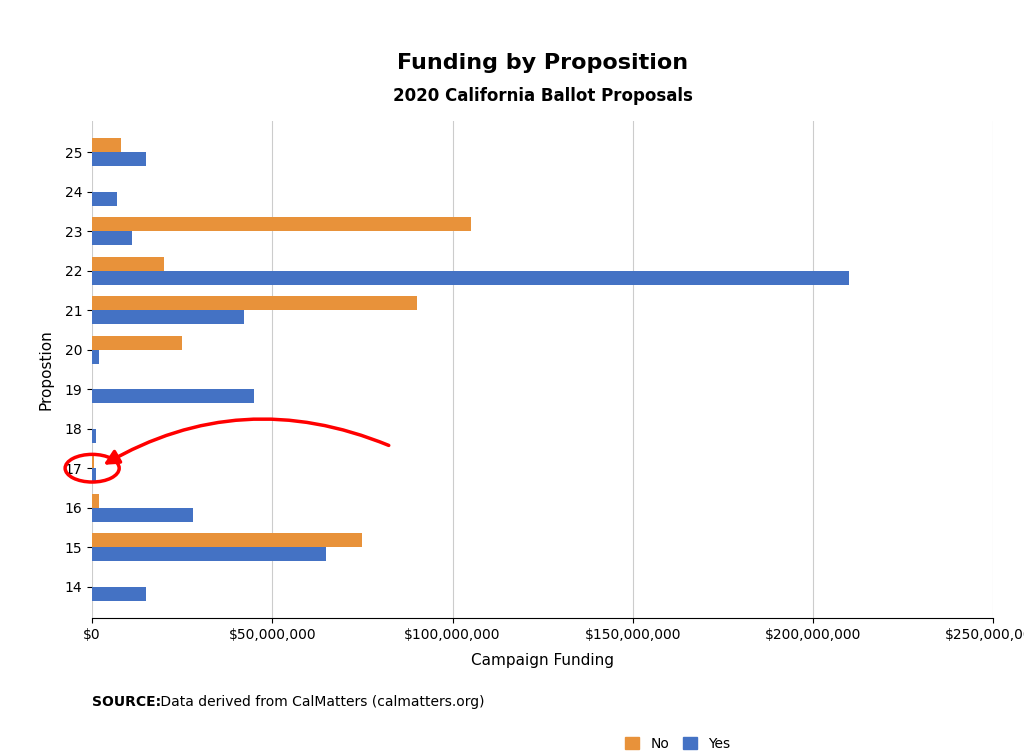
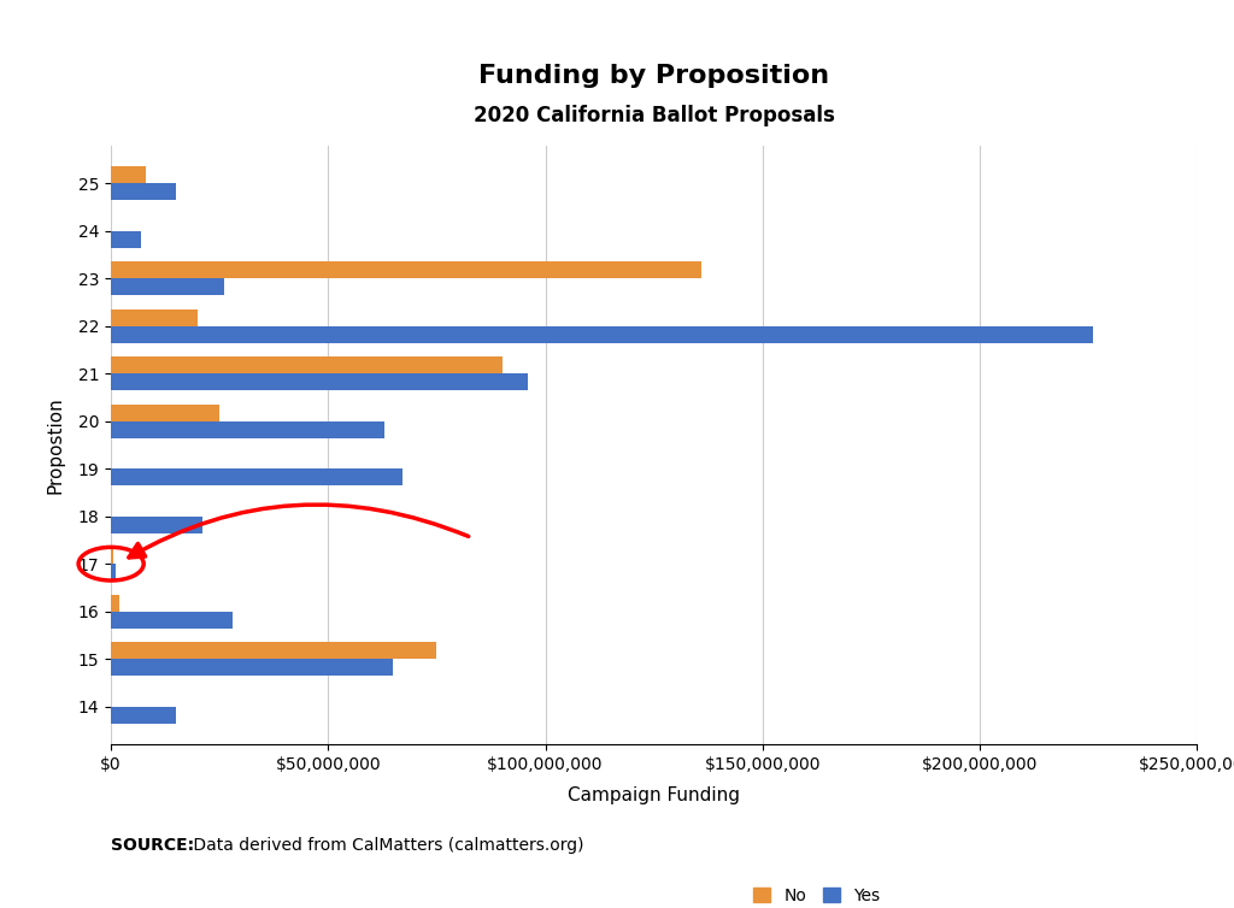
No/23: $105,000,000 -> $136,000,000
Yes/23: $11,000,000 -> $26,000,000
Yes/22: $210,000,000 -> $226,000,000
Yes/21: $42,000,000 -> $96,000,000
Yes/20: $2,000,000 -> $63,000,000
Yes/19: $45,000,000 -> $67,000,000
Yes/18: $1,000,000 -> $21,000,000
